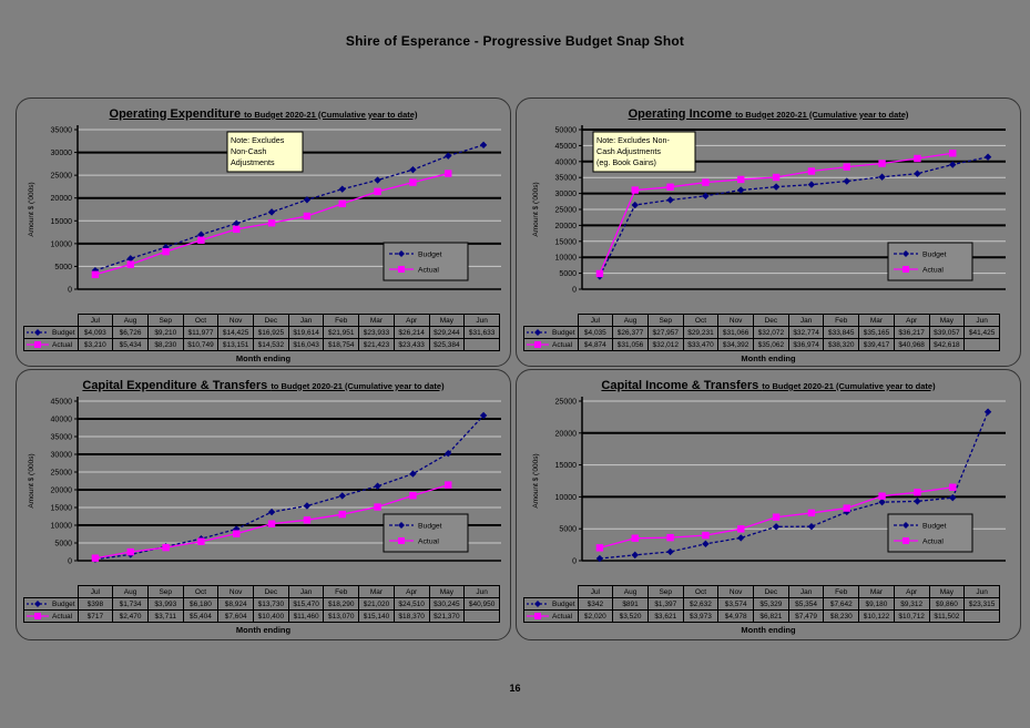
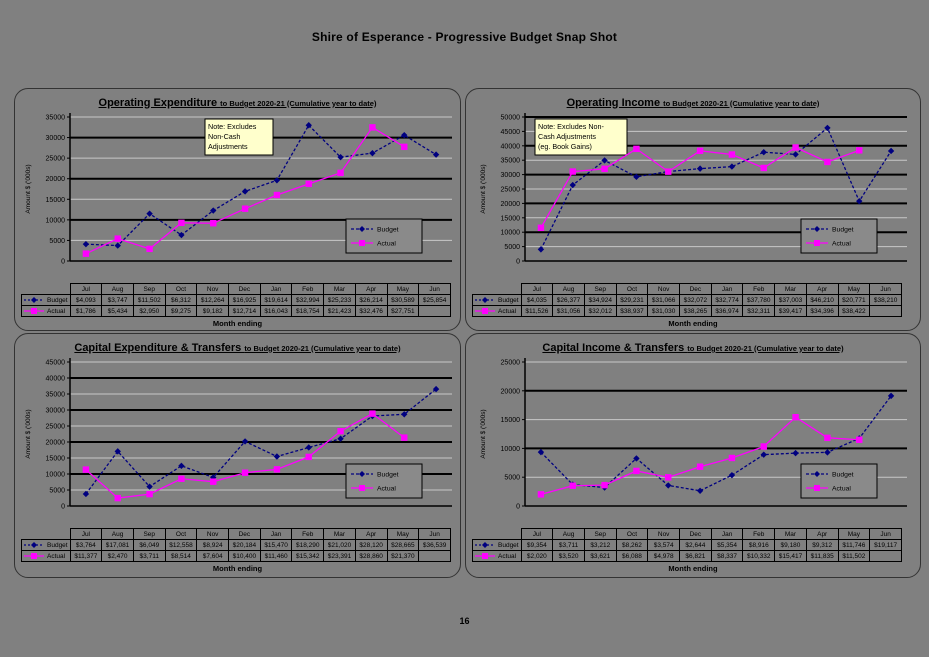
Operating Expenditure/Actual/Jul: $3,210 -> $1,786
Operating Expenditure/Budget/Aug: $6,726 -> $3,747
Operating Expenditure/Budget/Sep: $9,210 -> $11,502
Operating Expenditure/Actual/Sep: $8,230 -> $2,950
Operating Expenditure/Budget/Oct: $11,977 -> $6,312
Operating Expenditure/Actual/Oct: $10,749 -> $9,275
Operating Expenditure/Budget/Nov: $14,425 -> $12,264
Operating Expenditure/Actual/Nov: $13,151 -> $9,182
Operating Expenditure/Actual/Dec: $14,532 -> $12,714
Operating Expenditure/Budget/Feb: $21,951 -> $32,994
Operating Expenditure/Budget/Mar: $23,933 -> $25,233
Operating Expenditure/Actual/Apr: $23,433 -> $32,476
Operating Expenditure/Budget/May: $29,244 -> $30,589
Operating Expenditure/Actual/May: $25,384 -> $27,751
Operating Expenditure/Budget/Jun: $31,633 -> $25,854
Operating Income/Actual/Jul: $4,874 -> $11,526
Operating Income/Budget/Sep: $27,957 -> $34,924
Operating Income/Actual/Oct: $33,470 -> $38,937
Operating Income/Actual/Nov: $34,392 -> $31,030
Operating Income/Actual/Dec: $35,062 -> $38,265
Operating Income/Budget/Feb: $33,845 -> $37,780
Operating Income/Actual/Feb: $38,320 -> $32,311
Operating Income/Budget/Mar: $35,165 -> $37,003
Operating Income/Budget/Apr: $36,217 -> $46,210
Operating Income/Actual/Apr: $40,968 -> $34,396
Operating Income/Budget/May: $39,057 -> $20,771
Operating Income/Actual/May: $42,618 -> $38,422
Operating Income/Budget/Jun: $41,425 -> $38,210
Capital Expenditure & Transfers/Budget/Jul: $398 -> $3,764
Capital Expenditure & Transfers/Actual/Jul: $717 -> $11,377
Capital Expenditure & Transfers/Budget/Aug: $1,734 -> $17,081
Capital Expenditure & Transfers/Budget/Sep: $3,993 -> $6,049
Capital Expenditure & Transfers/Budget/Oct: $6,180 -> $12,558
Capital Expenditure & Transfers/Actual/Oct: $5,404 -> $8,514
Capital Expenditure & Transfers/Budget/Dec: $13,730 -> $20,184
Capital Expenditure & Transfers/Actual/Feb: $13,070 -> $15,342
Capital Expenditure & Transfers/Actual/Mar: $15,140 -> $23,391
Capital Expenditure & Transfers/Budget/Apr: $24,510 -> $28,120
Capital Expenditure & Transfers/Actual/Apr: $18,370 -> $28,860
Capital Expenditure & Transfers/Budget/May: $30,245 -> $28,665
Capital Expenditure & Transfers/Budget/Jun: $40,950 -> $36,539
Capital Income & Transfers/Budget/Jul: $342 -> $9,354
Capital Income & Transfers/Budget/Aug: $891 -> $3,711
Capital Income & Transfers/Budget/Sep: $1,397 -> $3,212
Capital Income & Transfers/Budget/Oct: $2,632 -> $8,262
Capital Income & Transfers/Actual/Oct: $3,973 -> $6,088
Capital Income & Transfers/Budget/Dec: $5,329 -> $2,644
Capital Income & Transfers/Actual/Jan: $7,479 -> $8,337
Capital Income & Transfers/Budget/Feb: $7,642 -> $8,916
Capital Income & Transfers/Actual/Feb: $8,230 -> $10,332
Capital Income & Transfers/Actual/Mar: $10,122 -> $15,417
Capital Income & Transfers/Actual/Apr: $10,712 -> $11,835
Capital Income & Transfers/Budget/May: $9,860 -> $11,746
Capital Income & Transfers/Budget/Jun: $23,315 -> $19,117
